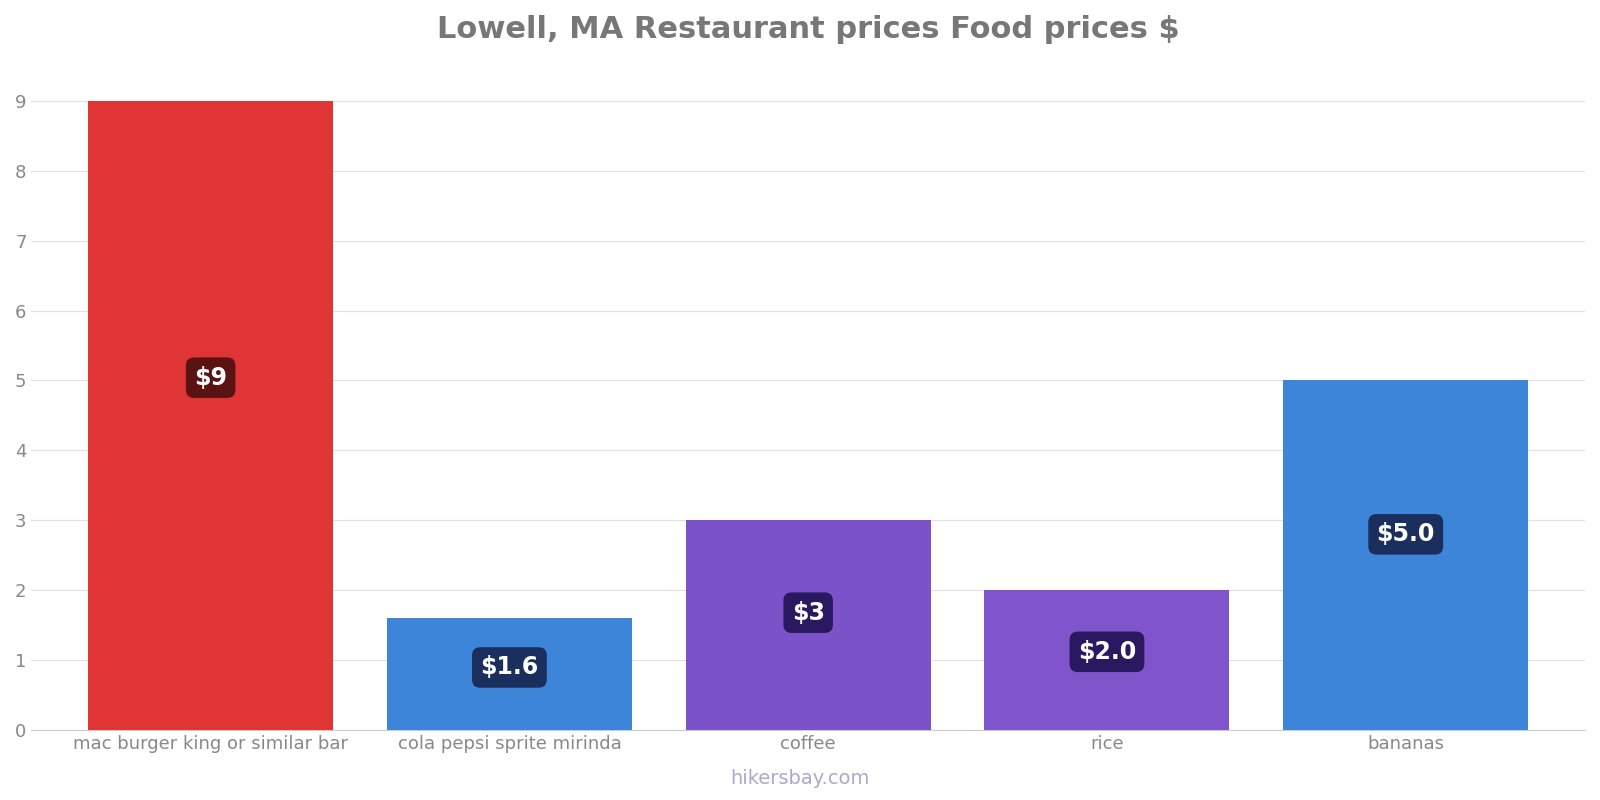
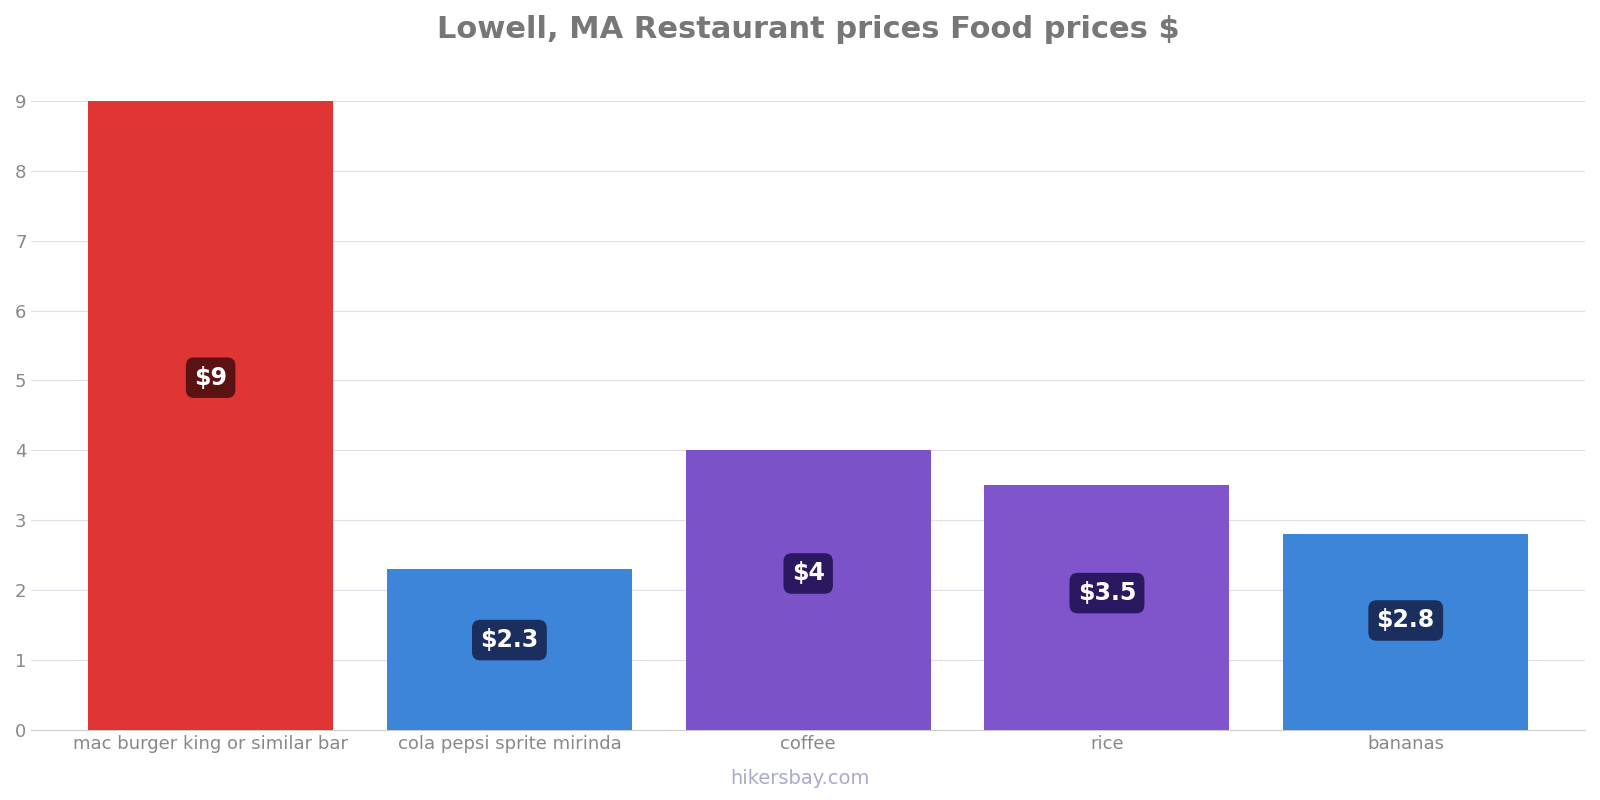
cola pepsi sprite mirinda: $1.6 -> $2.3
coffee: $3 -> $4
rice: $2.0 -> $3.5
bananas: $5.0 -> $2.8
